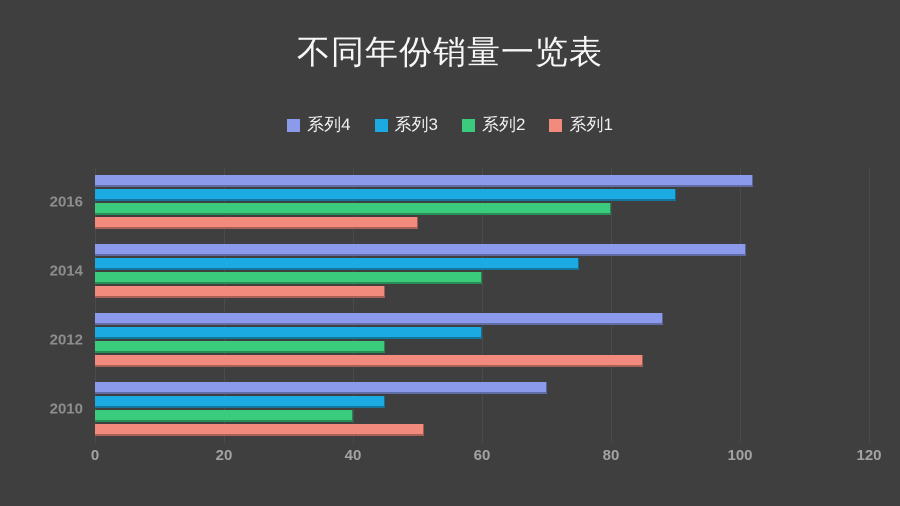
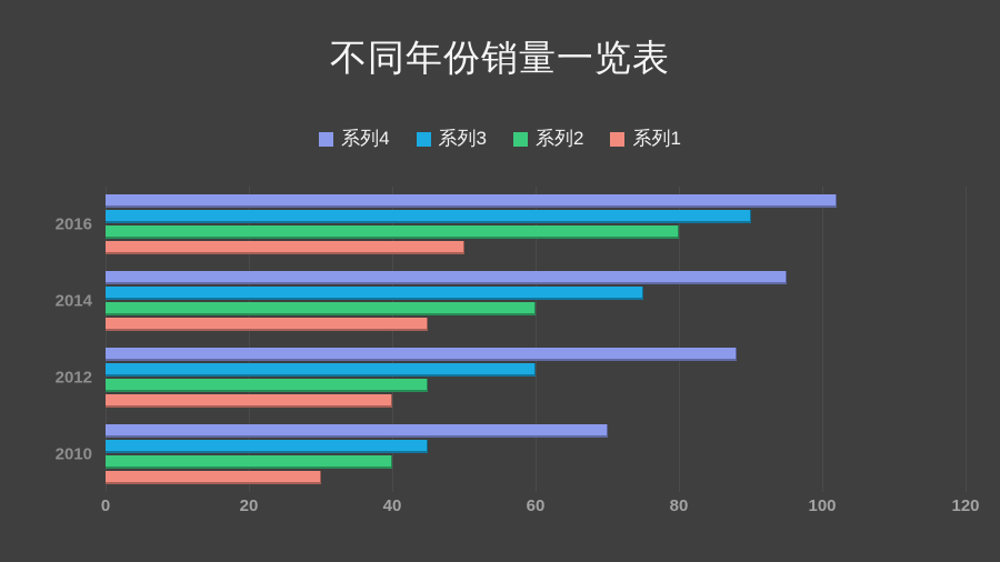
系列4/2014: 101 -> 95
系列1/2012: 85 -> 40
系列1/2010: 51 -> 30
